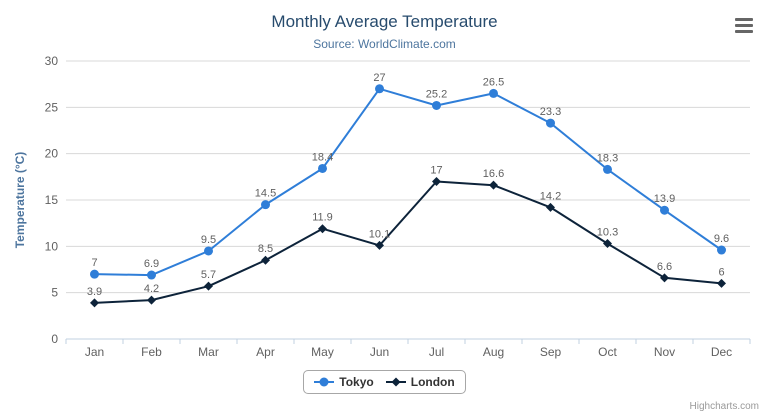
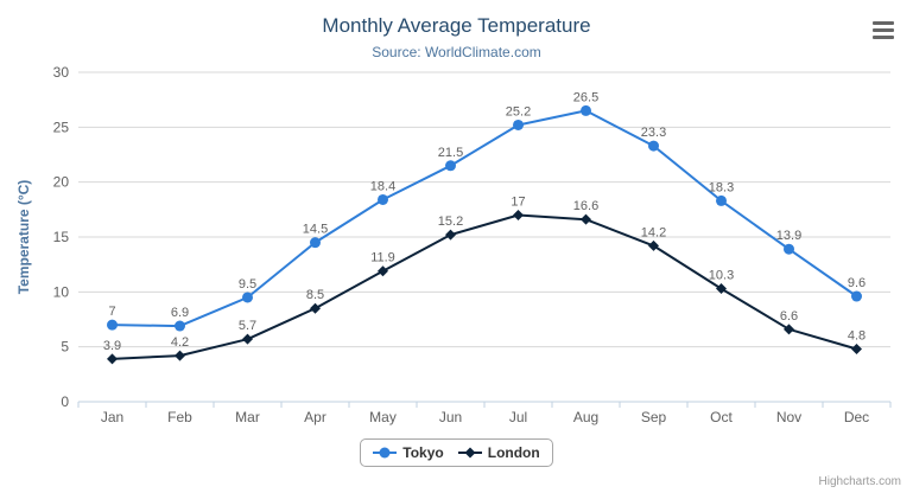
Tokyo/Jun: 27 -> 21.5
London/Jun: 10.1 -> 15.2
London/Dec: 6 -> 4.8
